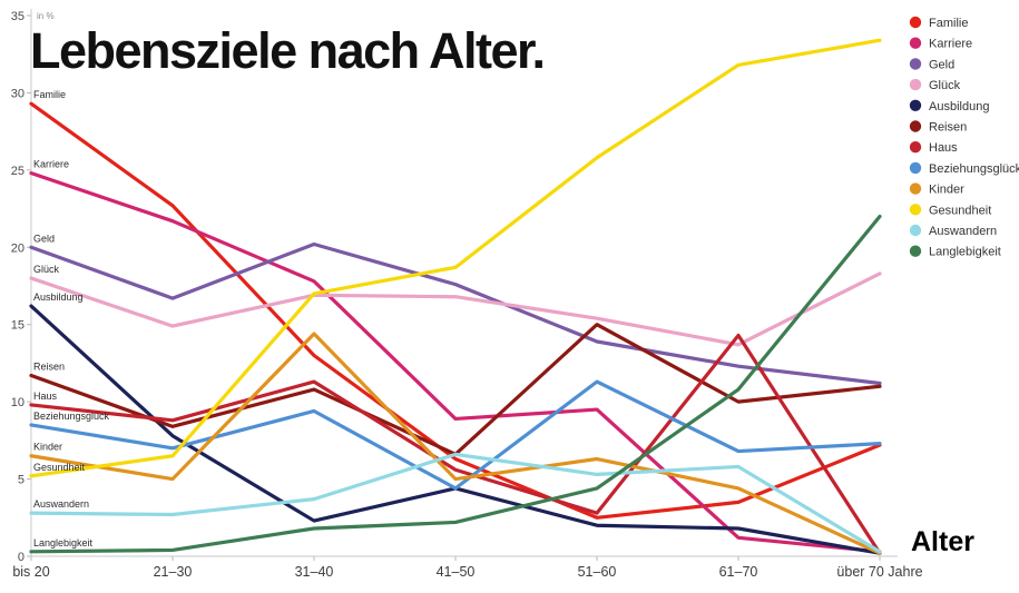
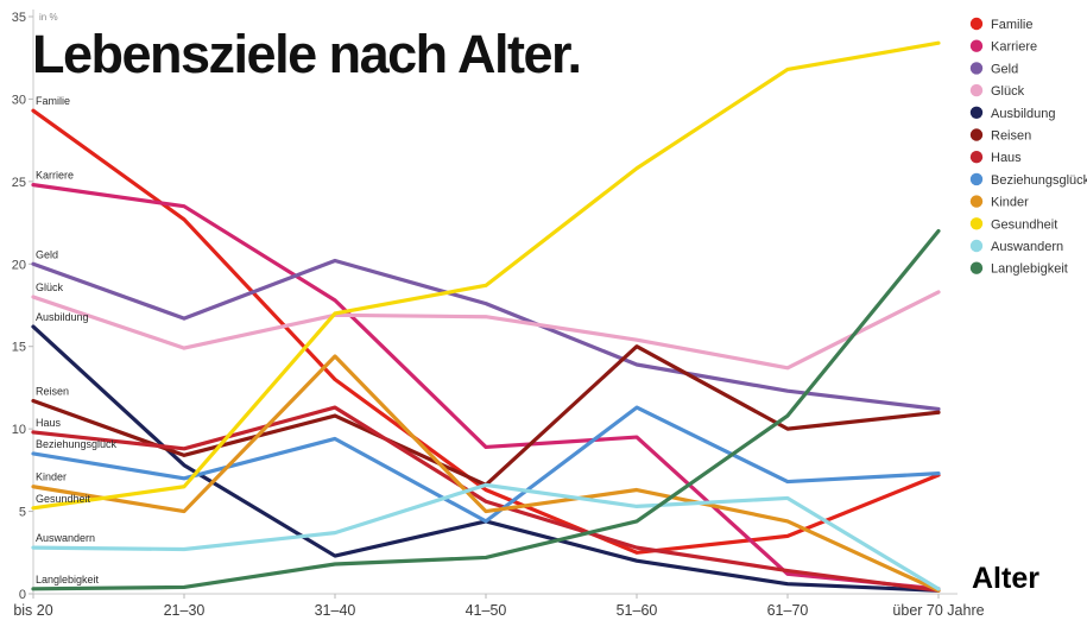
Karriere/21–30: 21.7 -> 23.5
Ausbildung/61–70: 1.8 -> 0.6
Haus/61–70: 14.3 -> 1.4
